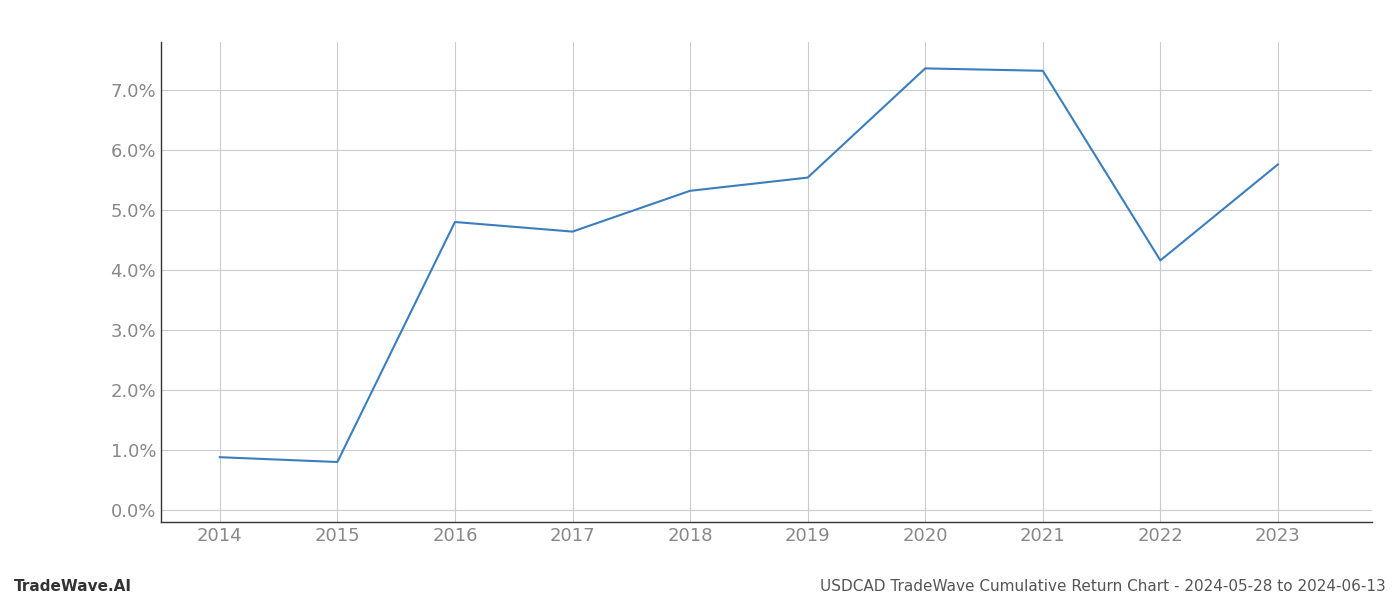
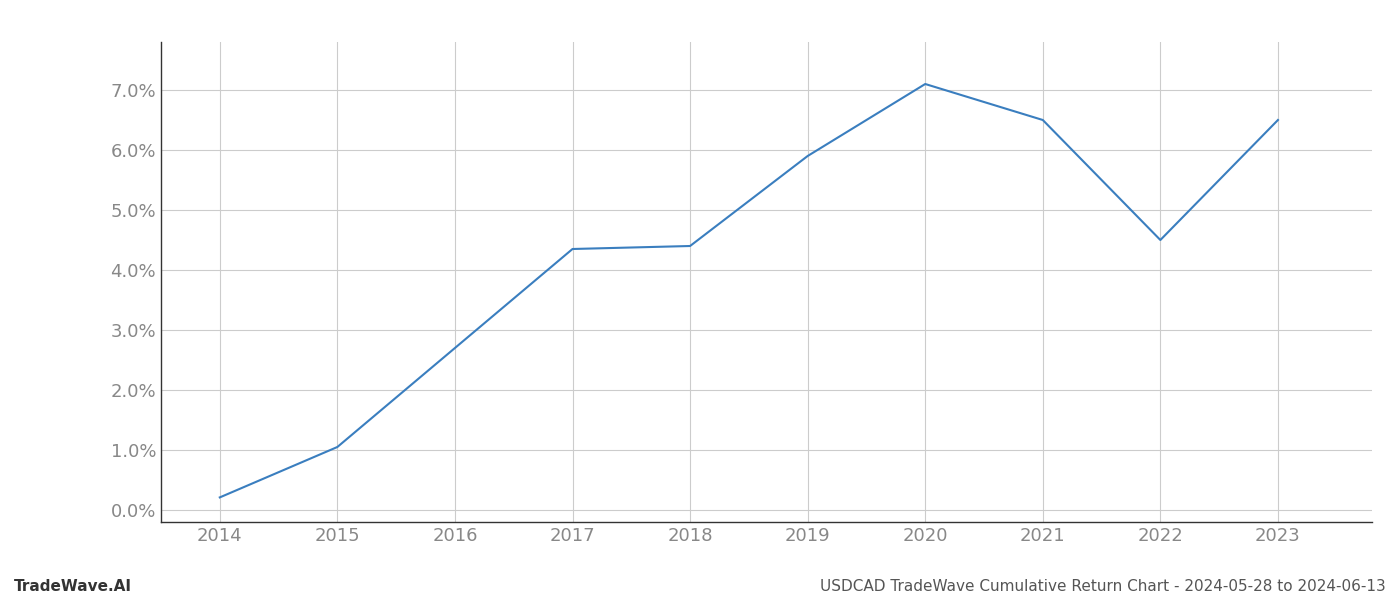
2014: 0.88% -> 0.21%
2015: 0.80% -> 1.05%
2016: 4.80% -> 2.70%
2017: 4.64% -> 4.35%
2018: 5.32% -> 4.40%
2019: 5.54% -> 5.90%
2020: 7.36% -> 7.10%
2021: 7.32% -> 6.50%
2022: 4.16% -> 4.50%
2023: 5.76% -> 6.50%
